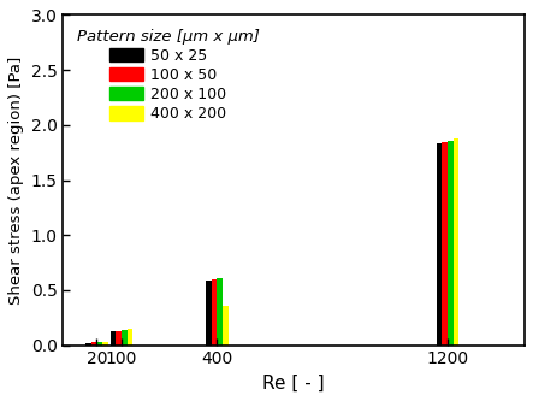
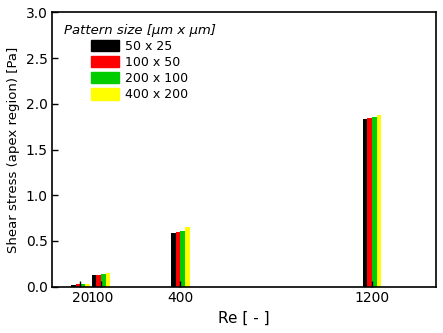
400 x 200/400: 0.36 -> 0.65
